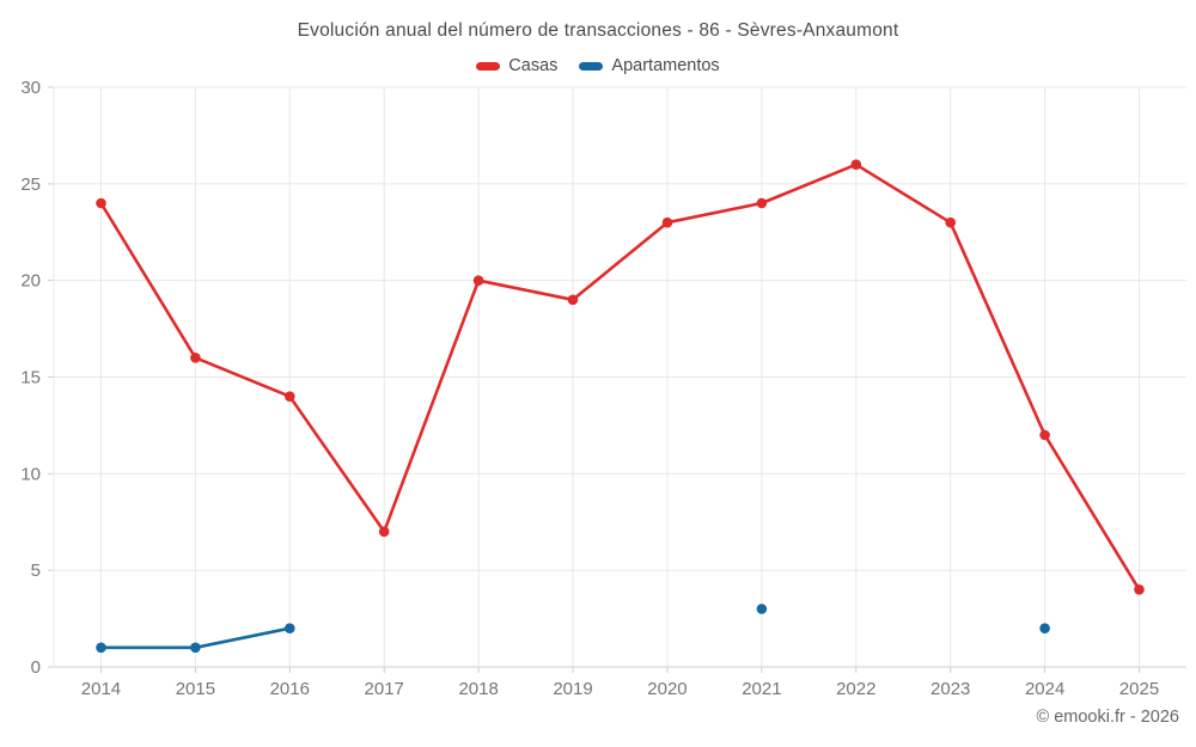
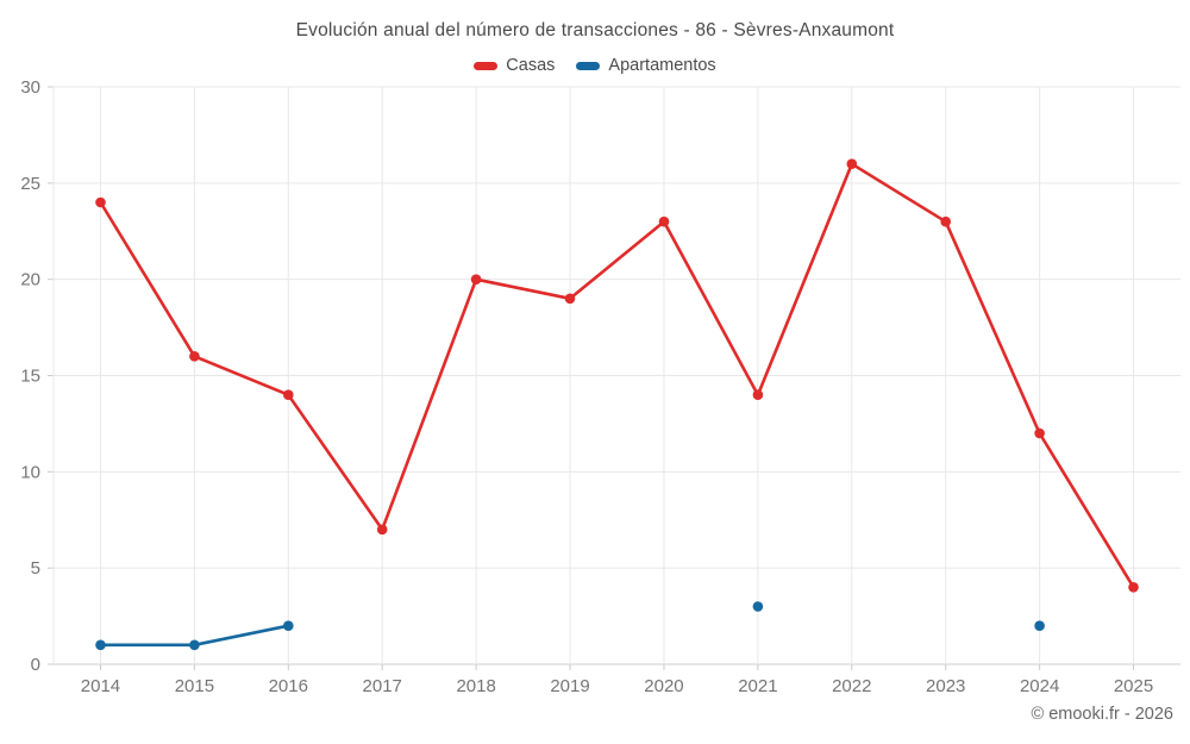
Casas/2021: 24 -> 14
